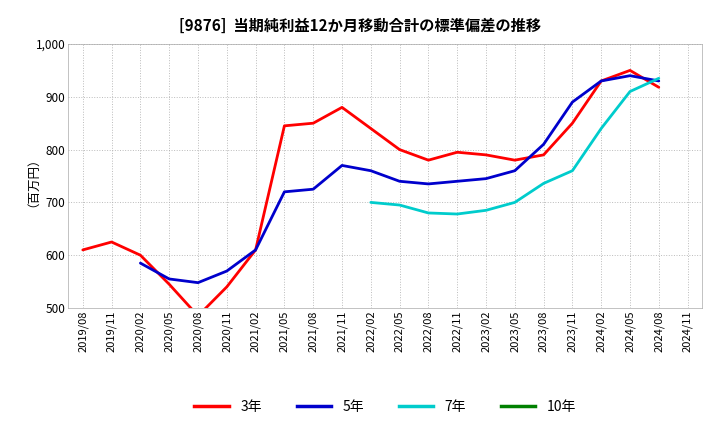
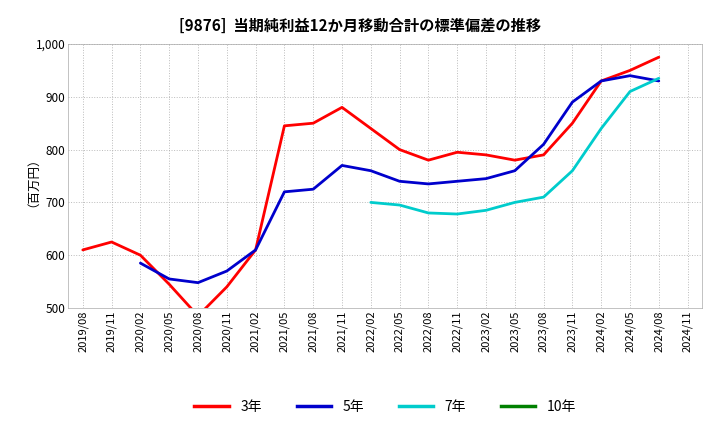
7年/2023/08: 736 -> 710
3年/2024/08: 918 -> 975
